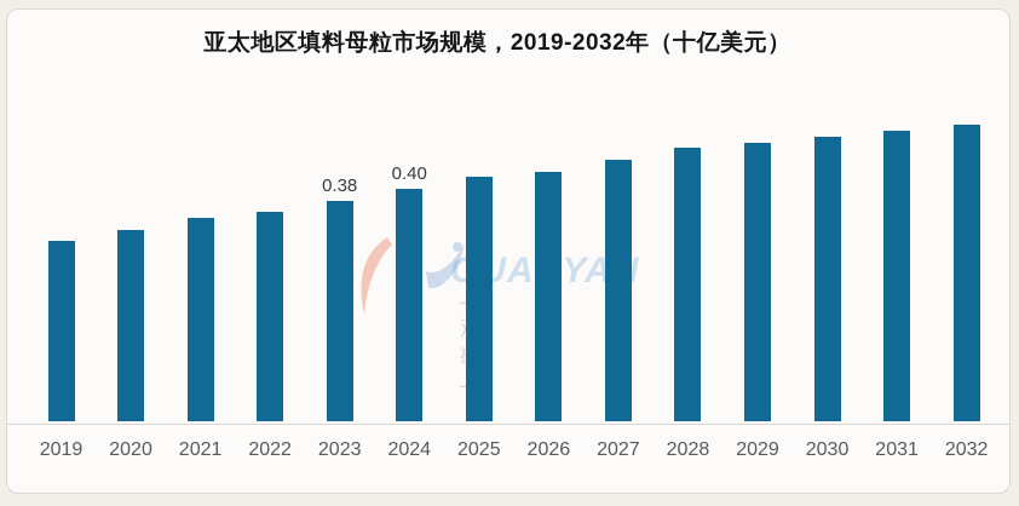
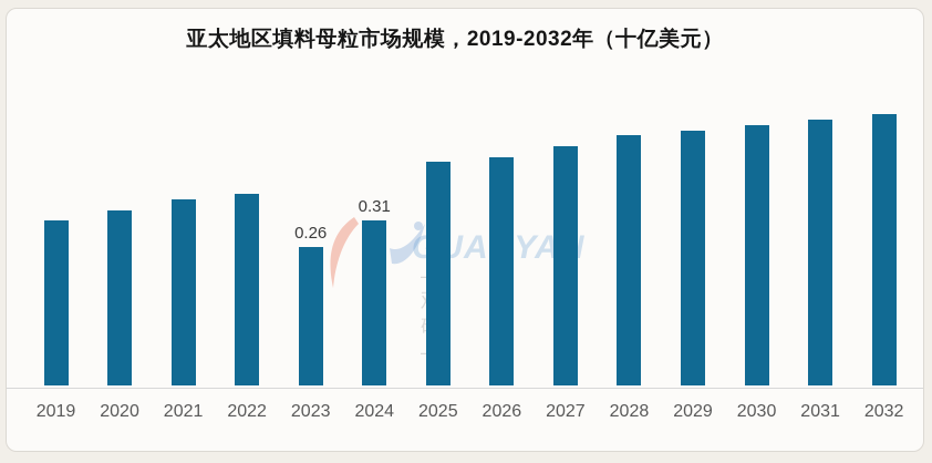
2023: 0.38 -> 0.26
2024: 0.40 -> 0.31
